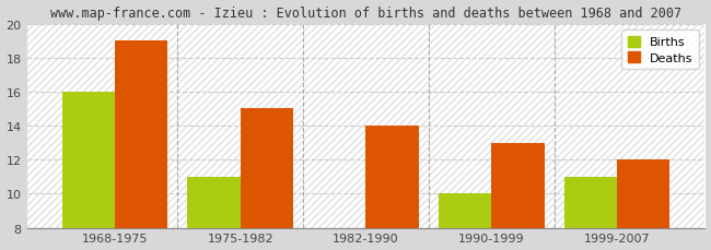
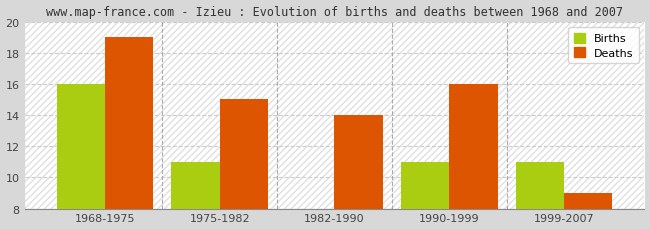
Births/1990-1999: 10 -> 11
Deaths/1990-1999: 13 -> 16
Deaths/1999-2007: 12 -> 9
